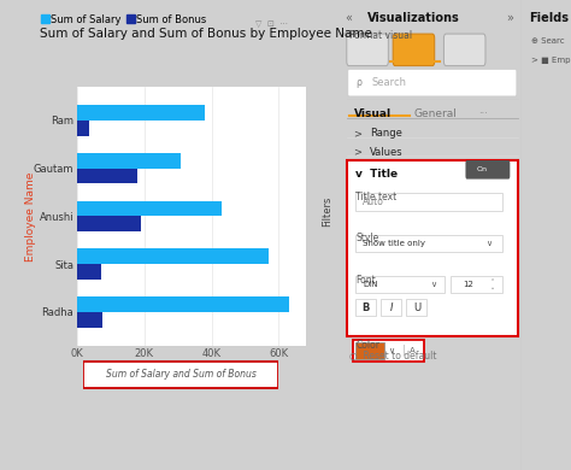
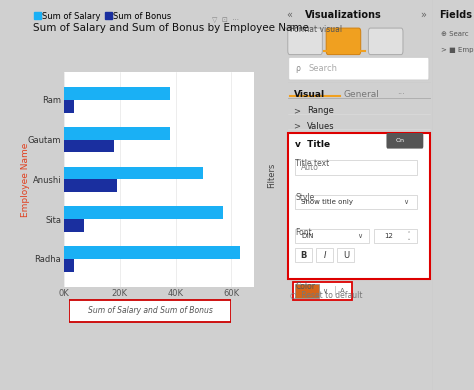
Sum of Salary/Gautam: 31K -> 38K
Sum of Salary/Anushi: 43K -> 50K
Sum of Bonus/Radha: 7.5K -> 3.5K
